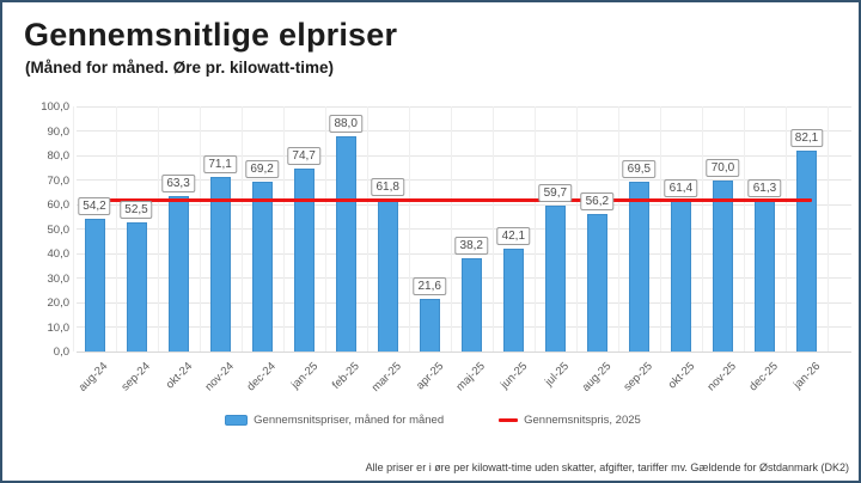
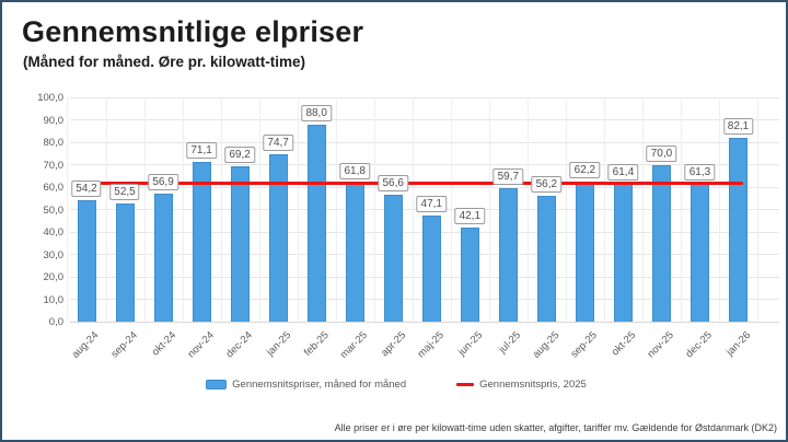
okt-24: 63,3 -> 56,9
apr-25: 21,6 -> 56,6
maj-25: 38,2 -> 47,1
sep-25: 69,5 -> 62,2
